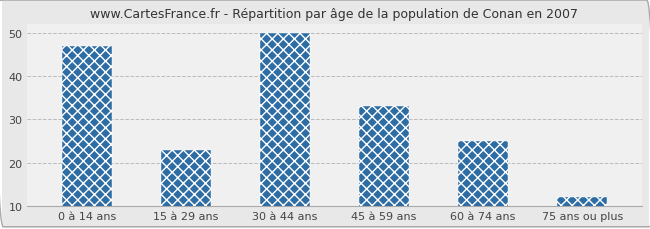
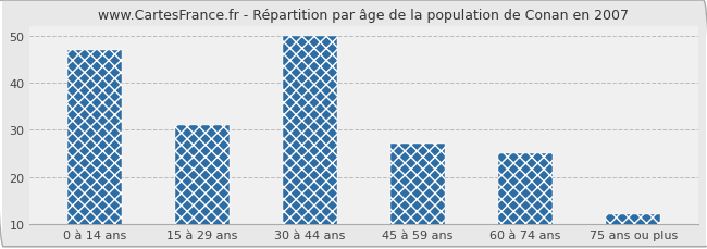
15 à 29 ans: 23 -> 31
45 à 59 ans: 33 -> 27
